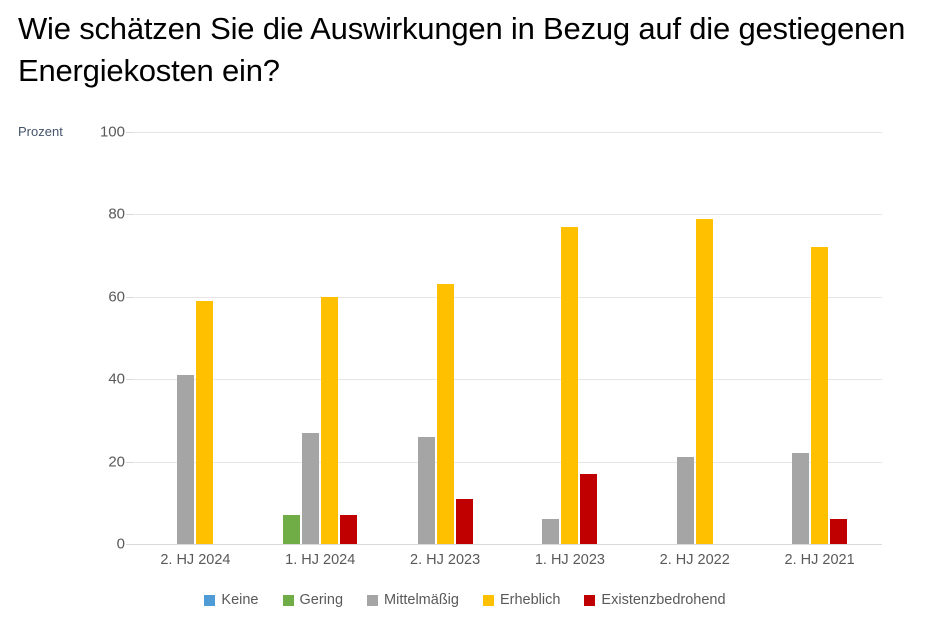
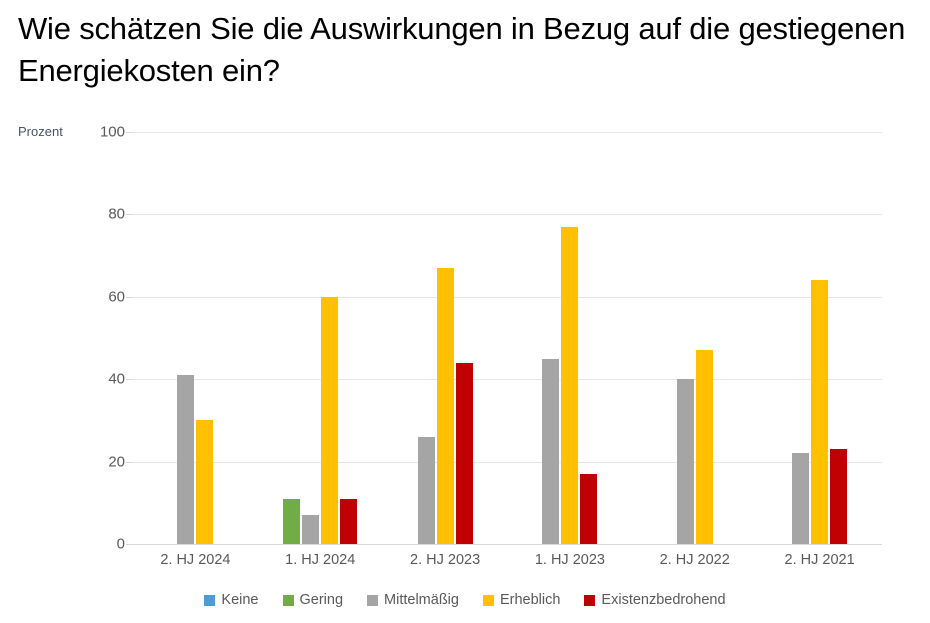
Erheblich/2. HJ 2024: 59 -> 30
Gering/1. HJ 2024: 7 -> 11
Mittelmäßig/1. HJ 2024: 27 -> 7
Existenzbedrohend/1. HJ 2024: 7 -> 11
Erheblich/2. HJ 2023: 63 -> 67
Existenzbedrohend/2. HJ 2023: 11 -> 44
Mittelmäßig/1. HJ 2023: 6 -> 45
Mittelmäßig/2. HJ 2022: 21 -> 40
Erheblich/2. HJ 2022: 79 -> 47
Erheblich/2. HJ 2021: 72 -> 64
Existenzbedrohend/2. HJ 2021: 6 -> 23
